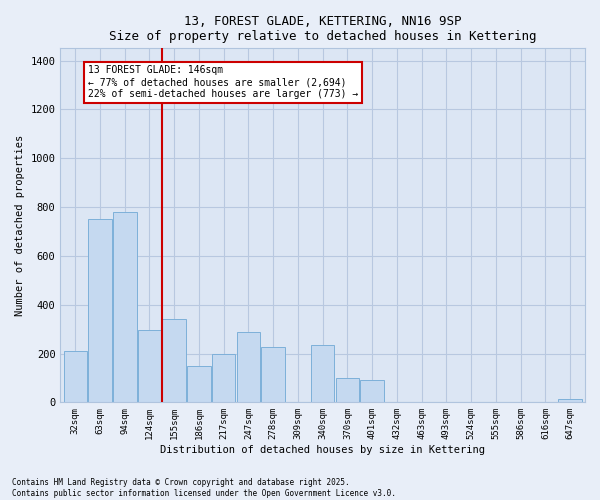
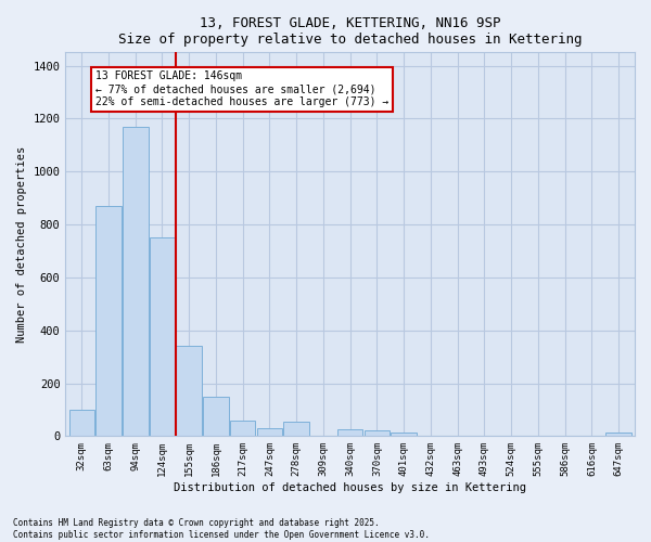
32sqm: 210 -> 100
63sqm: 750 -> 870
94sqm: 780 -> 1170
124sqm: 295 -> 750
217sqm: 200 -> 60
247sqm: 290 -> 30
278sqm: 225 -> 55
340sqm: 235 -> 25
370sqm: 100 -> 20
401sqm: 90 -> 15
